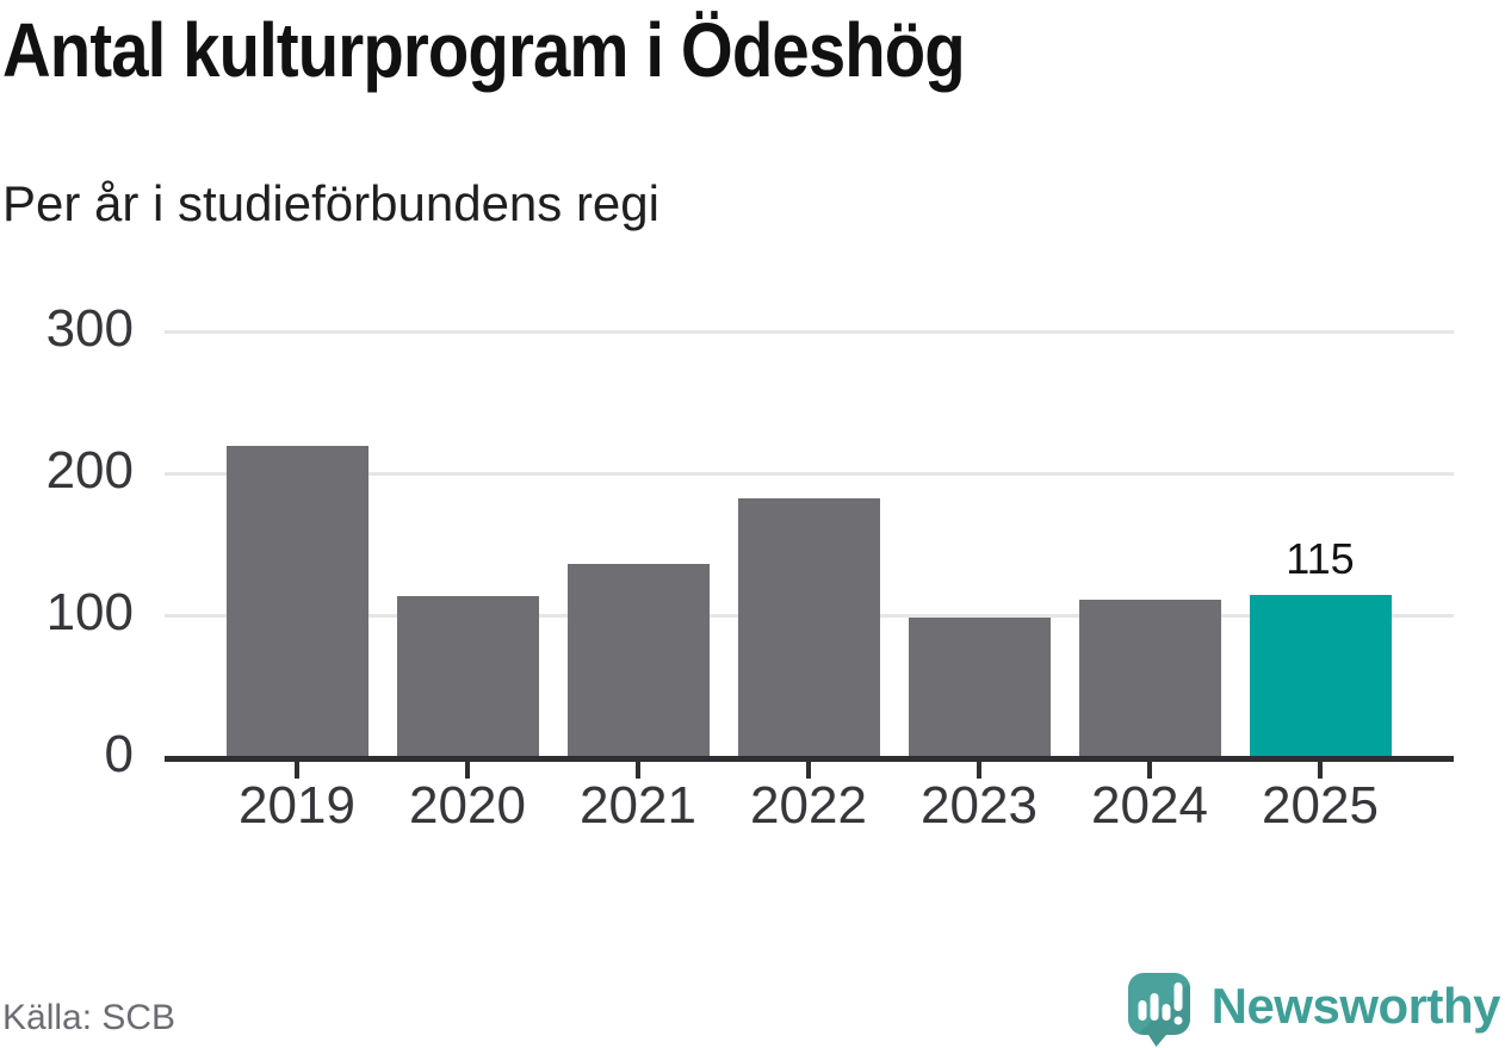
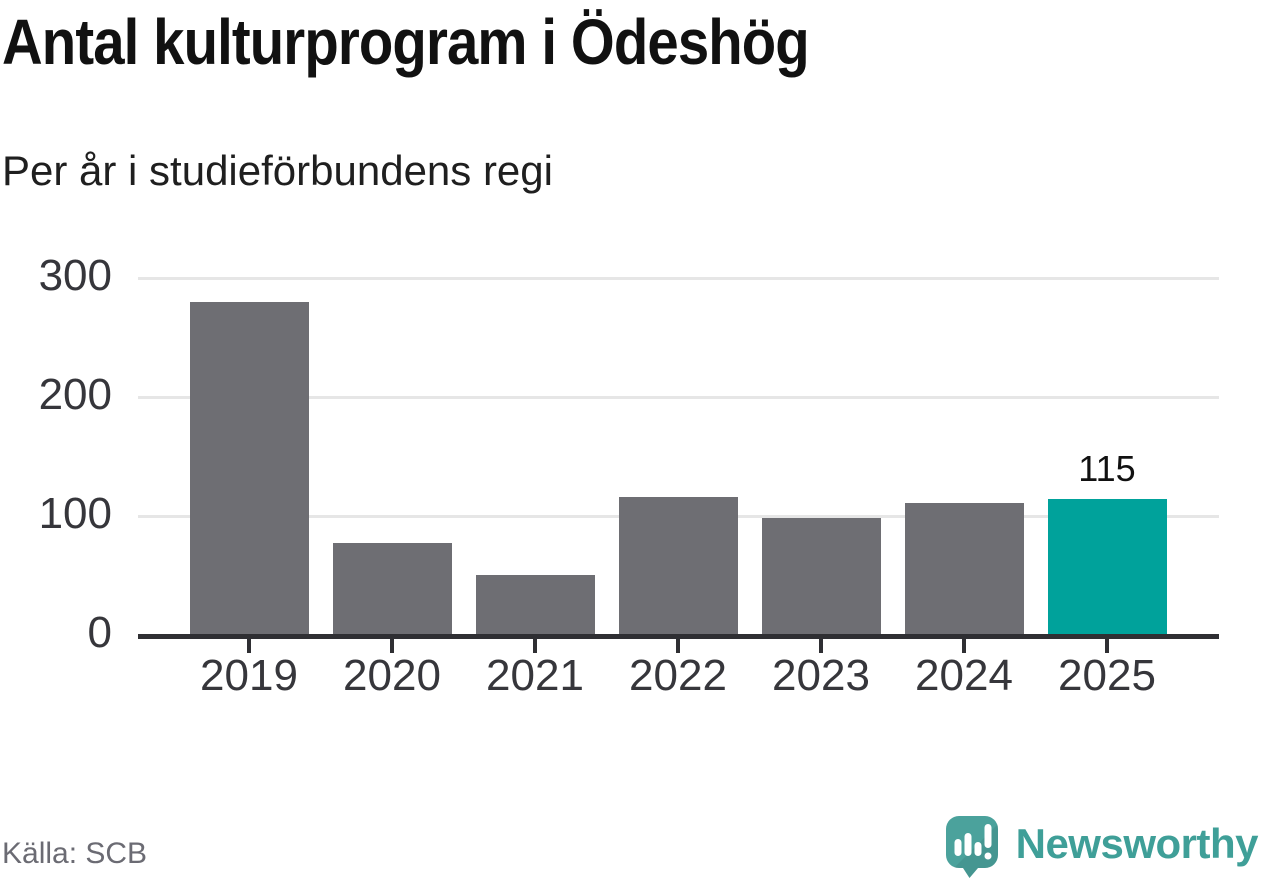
2019: 220 -> 280
2020: 114 -> 78
2021: 137 -> 51
2022: 183 -> 117
